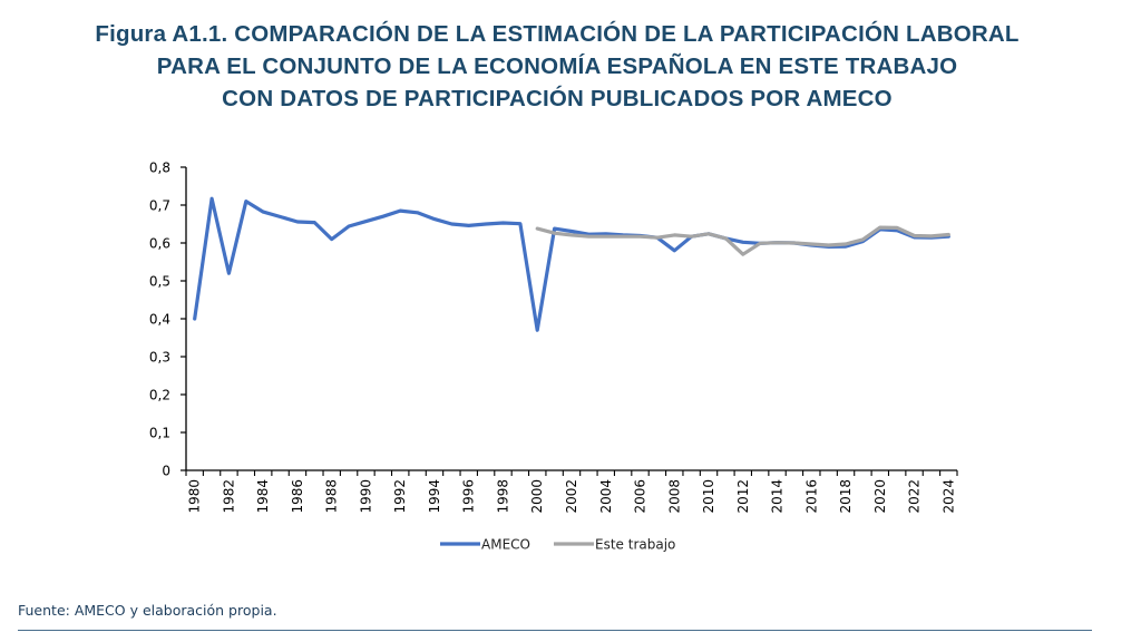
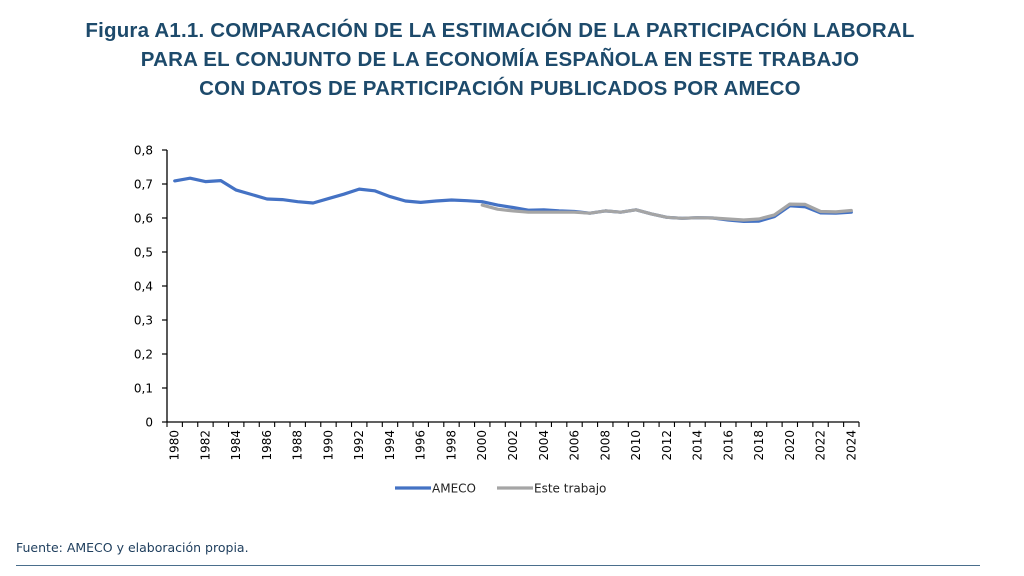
AMECO/1980: 0,40 -> 0,71
AMECO/1982: 0,52 -> 0,71
AMECO/1988: 0,61 -> 0,65
AMECO/2000: 0,37 -> 0,65
AMECO/2008: 0,58 -> 0,62
Este trabajo/2012: 0,57 -> 0,60
